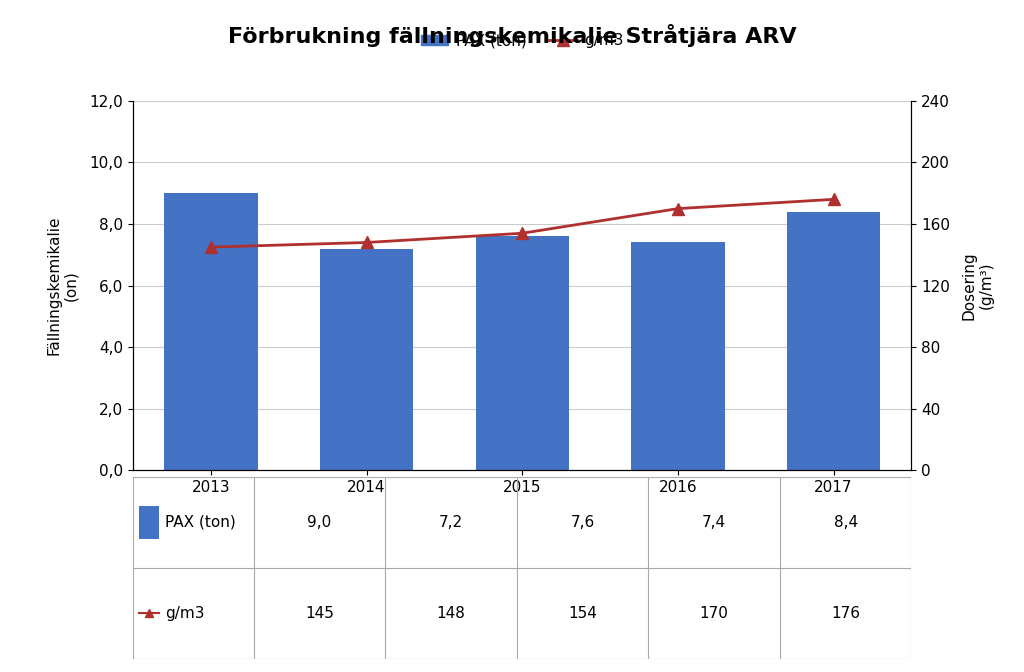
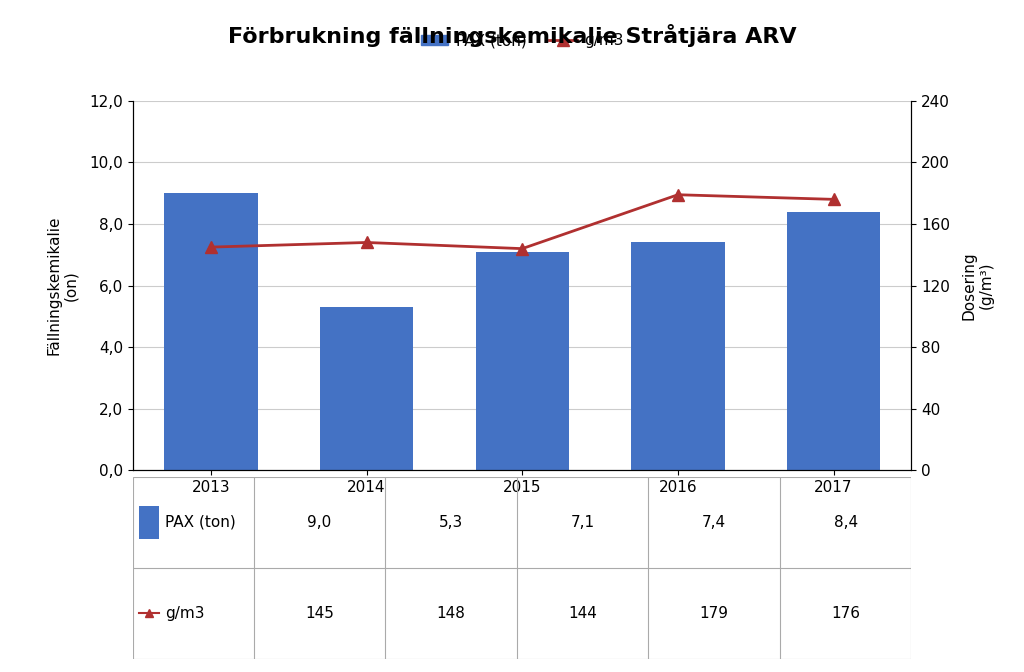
PAX (ton)/2014: 7,2 -> 5,3
PAX (ton)/2015: 7,6 -> 7,1
g/m3/2015: 154 -> 144
g/m3/2016: 170 -> 179
